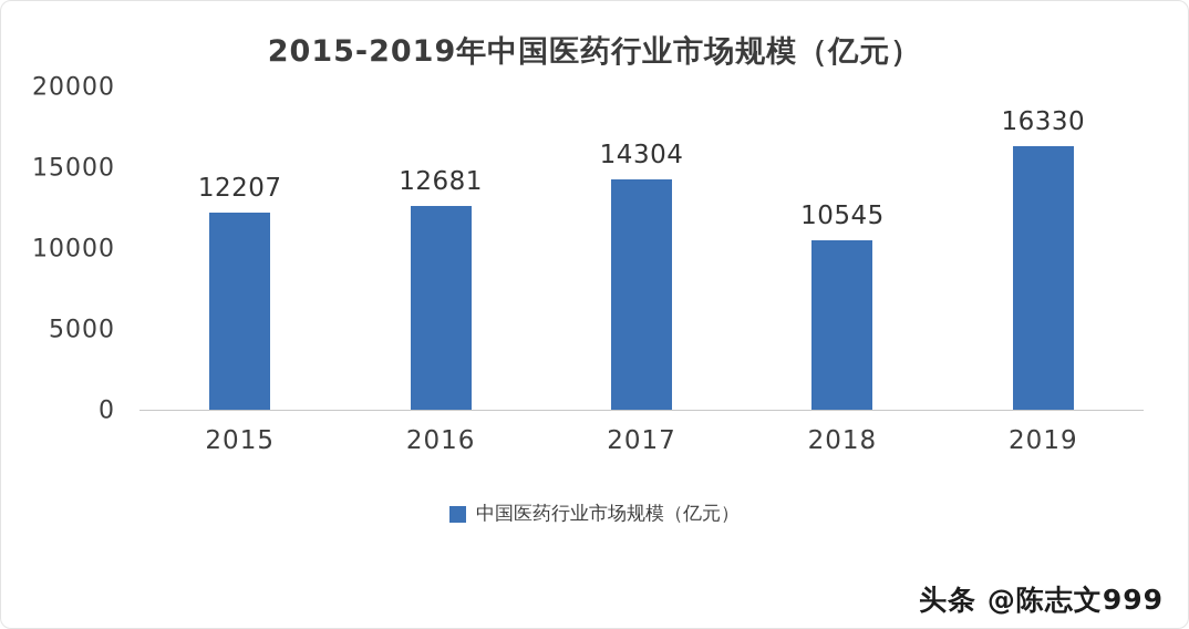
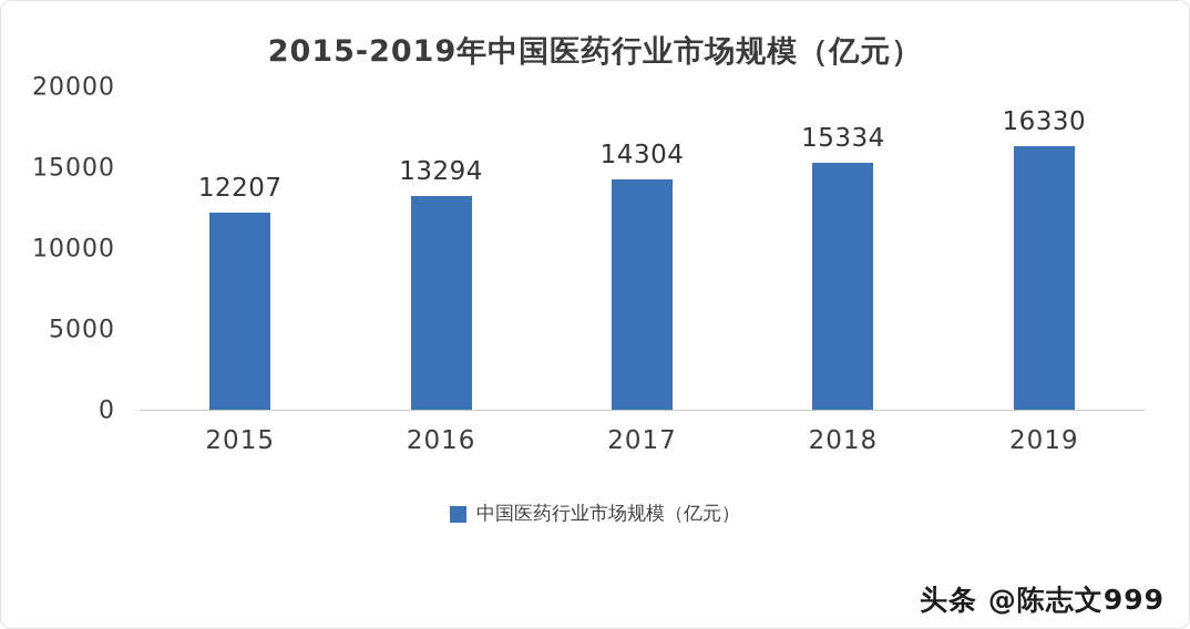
2016: 12681 -> 13294
2018: 10545 -> 15334
